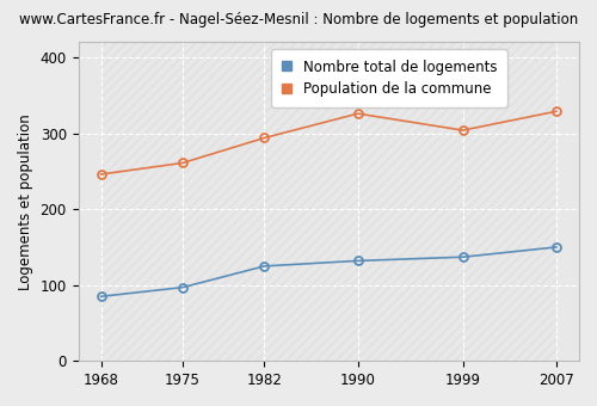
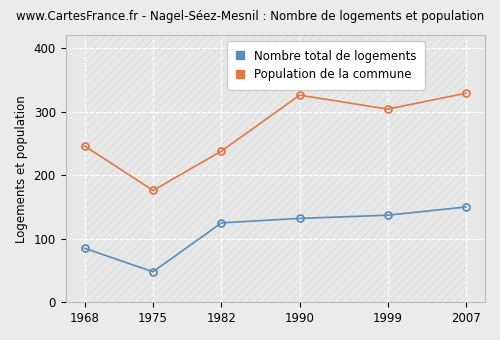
Nombre total de logements/1975: 97 -> 48
Population de la commune/1975: 261 -> 176
Population de la commune/1982: 294 -> 238
